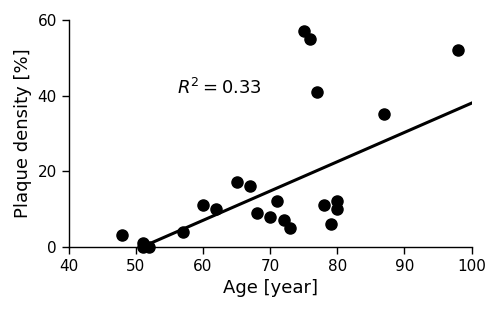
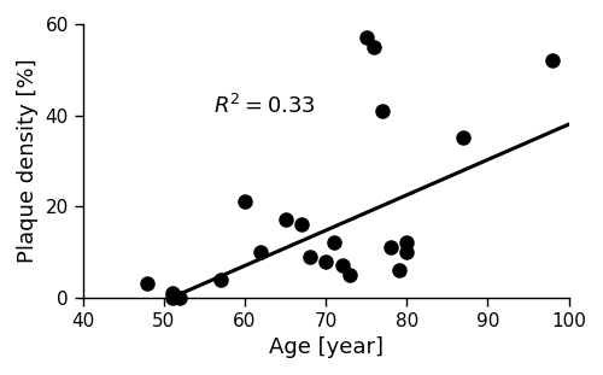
60: 11 -> 21
